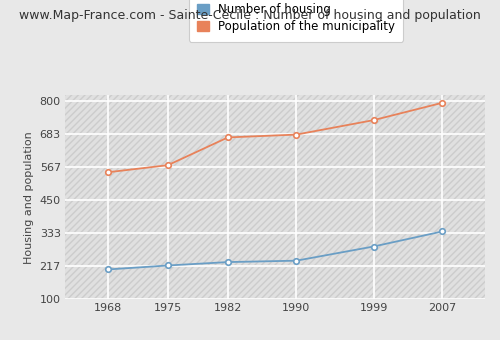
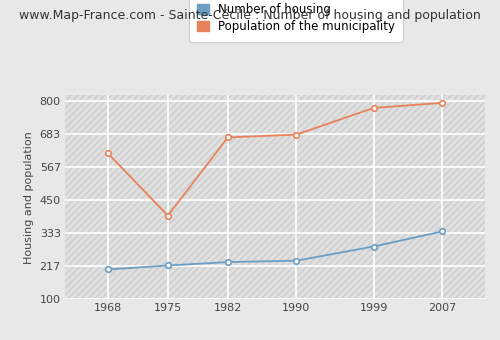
Population of the municipality/1968: 548 -> 615
Population of the municipality/1975: 573 -> 395
Population of the municipality/1999: 732 -> 775
